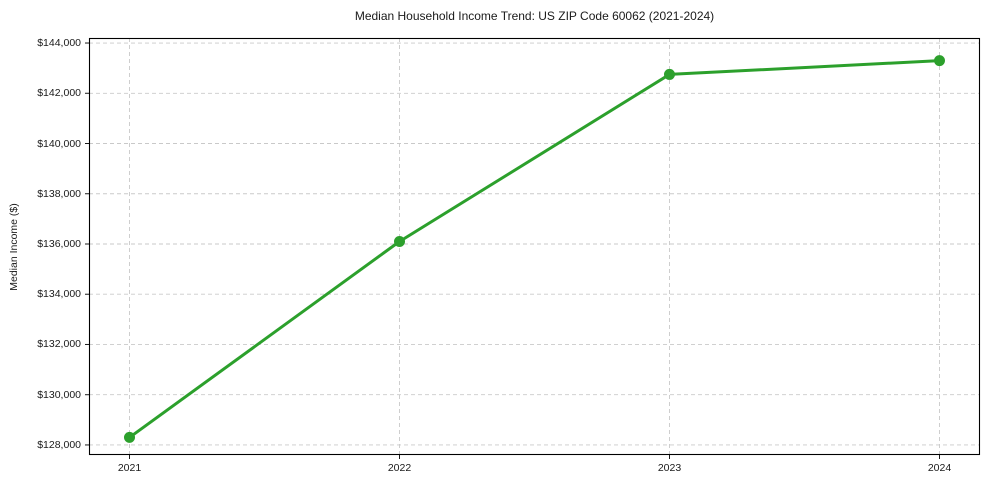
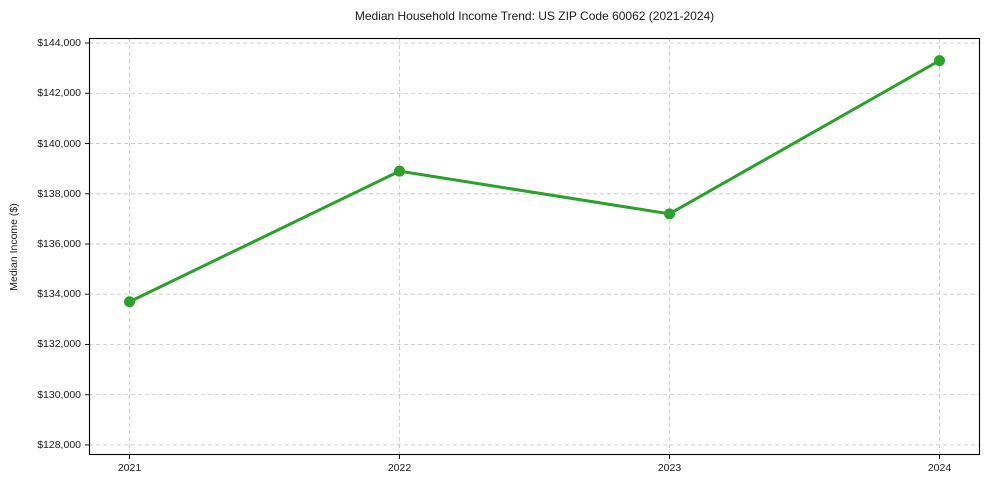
2021: $128300 -> $133700
2022: $136100 -> $138900
2023: $142800 -> $137200
